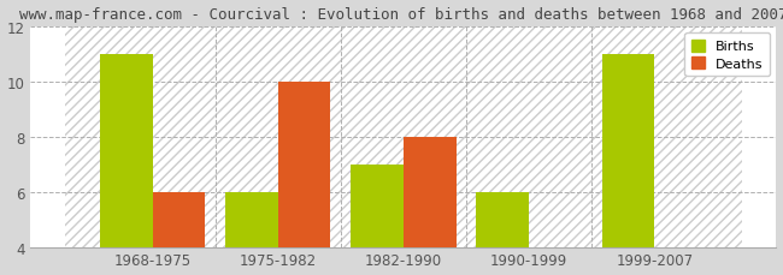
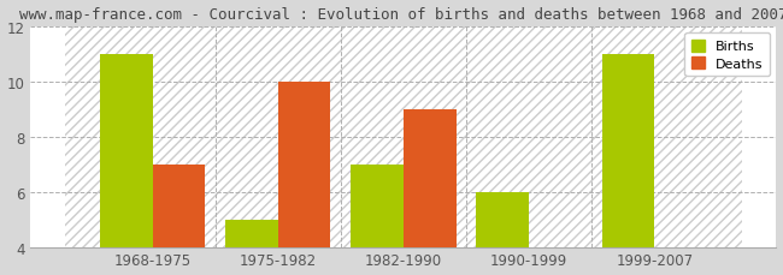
Deaths/1968-1975: 6 -> 7
Births/1975-1982: 6 -> 5
Deaths/1982-1990: 8 -> 9
